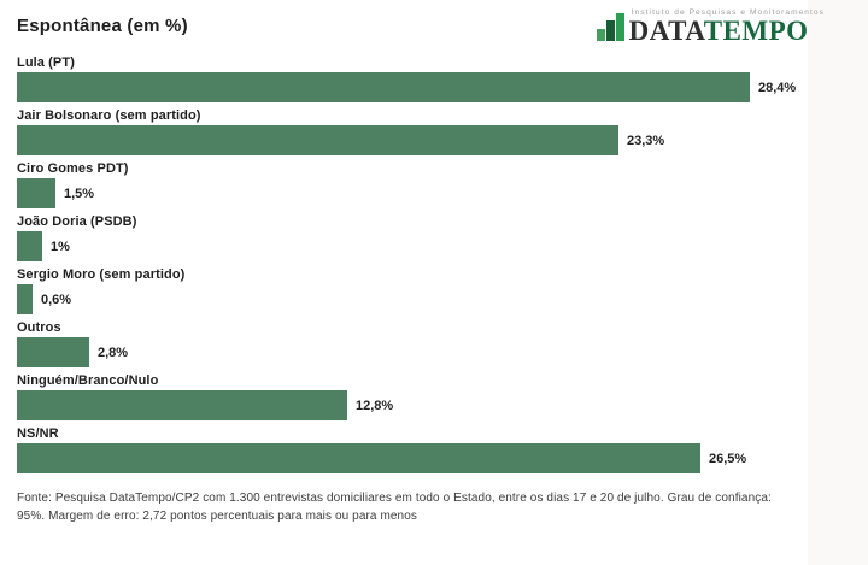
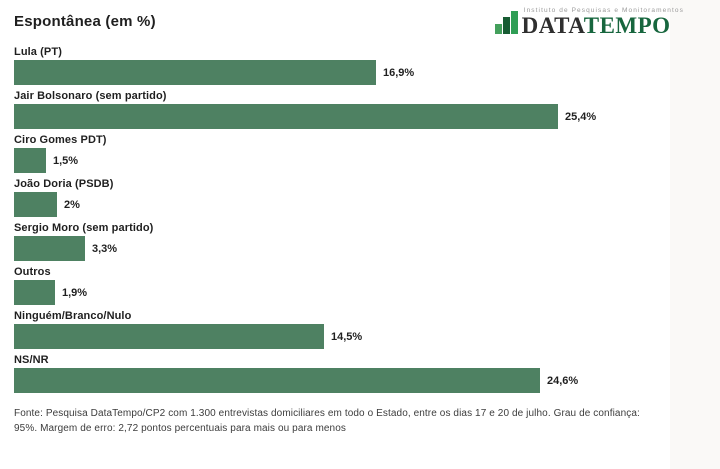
Lula (PT): 28,4% -> 16,9%
Jair Bolsonaro (sem partido): 23,3% -> 25,4%
João Doria (PSDB): 1% -> 2%
Sergio Moro (sem partido): 0,6% -> 3,3%
Outros: 2,8% -> 1,9%
Ninguém/Branco/Nulo: 12,8% -> 14,5%
NS/NR: 26,5% -> 24,6%
